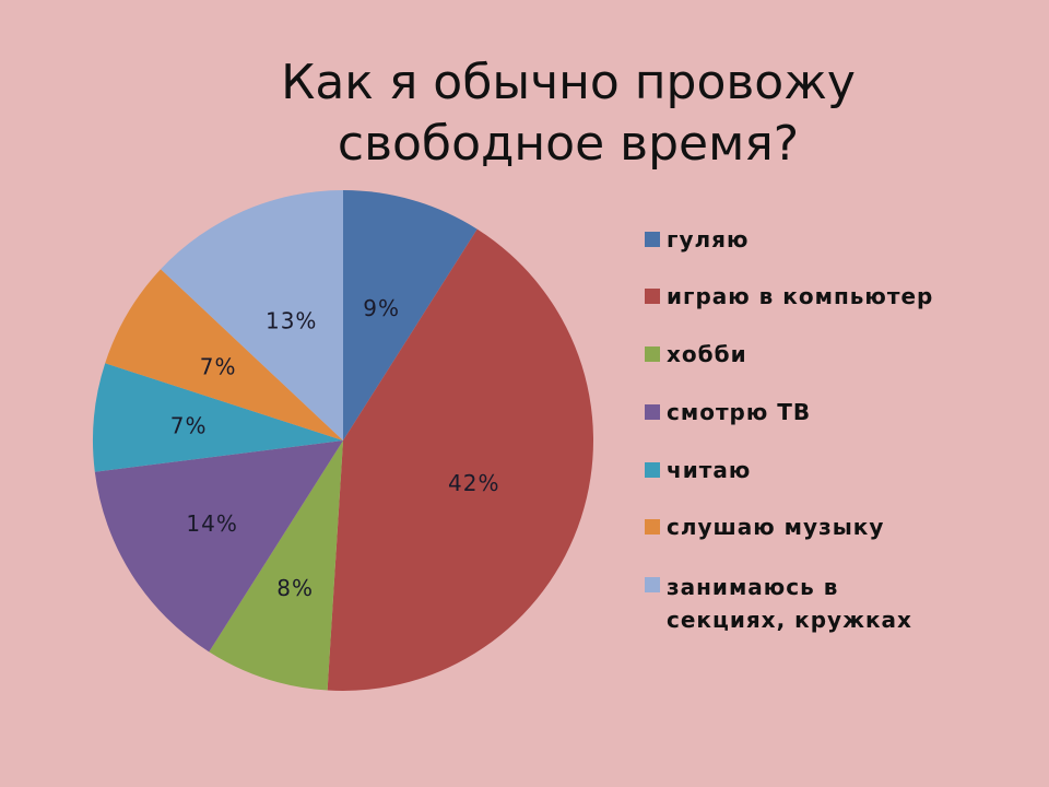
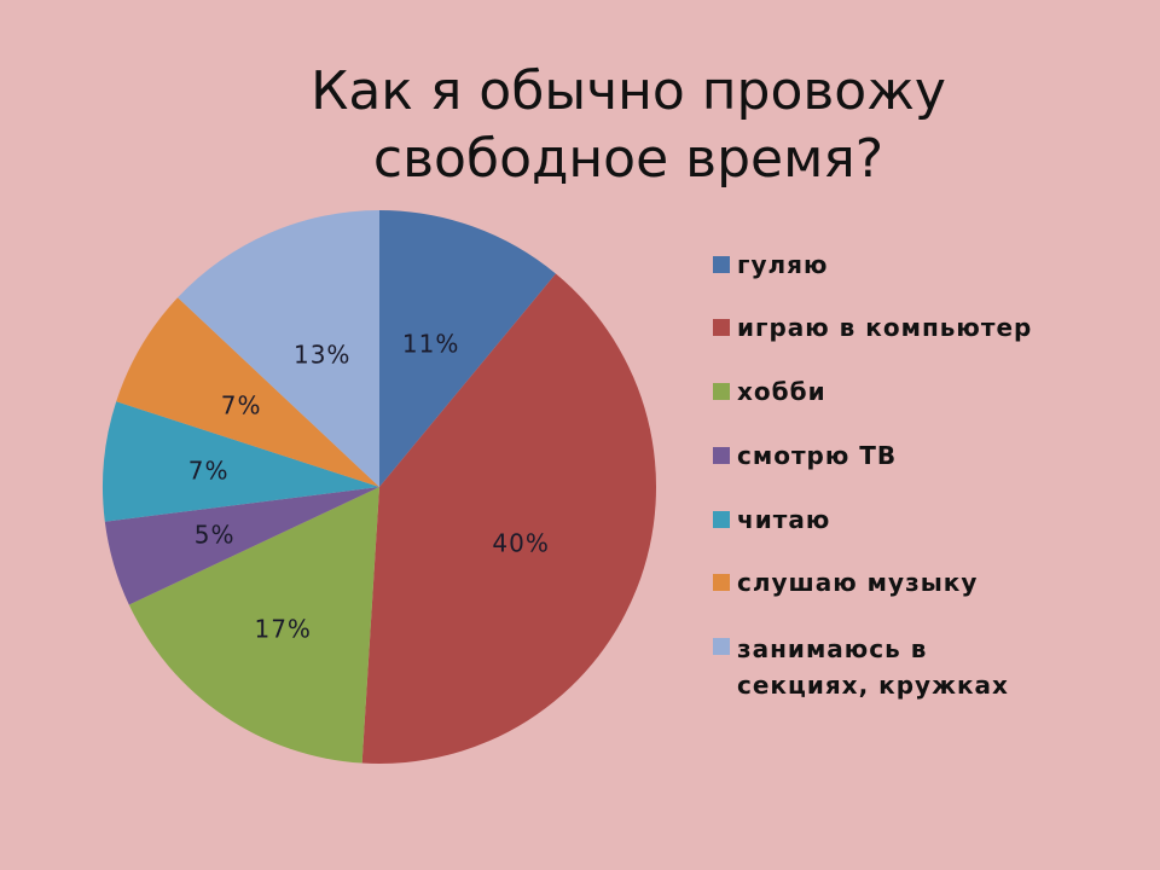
гуляю: 9% -> 11%
играю в компьютер: 42% -> 40%
хобби: 8% -> 17%
смотрю ТВ: 14% -> 5%
